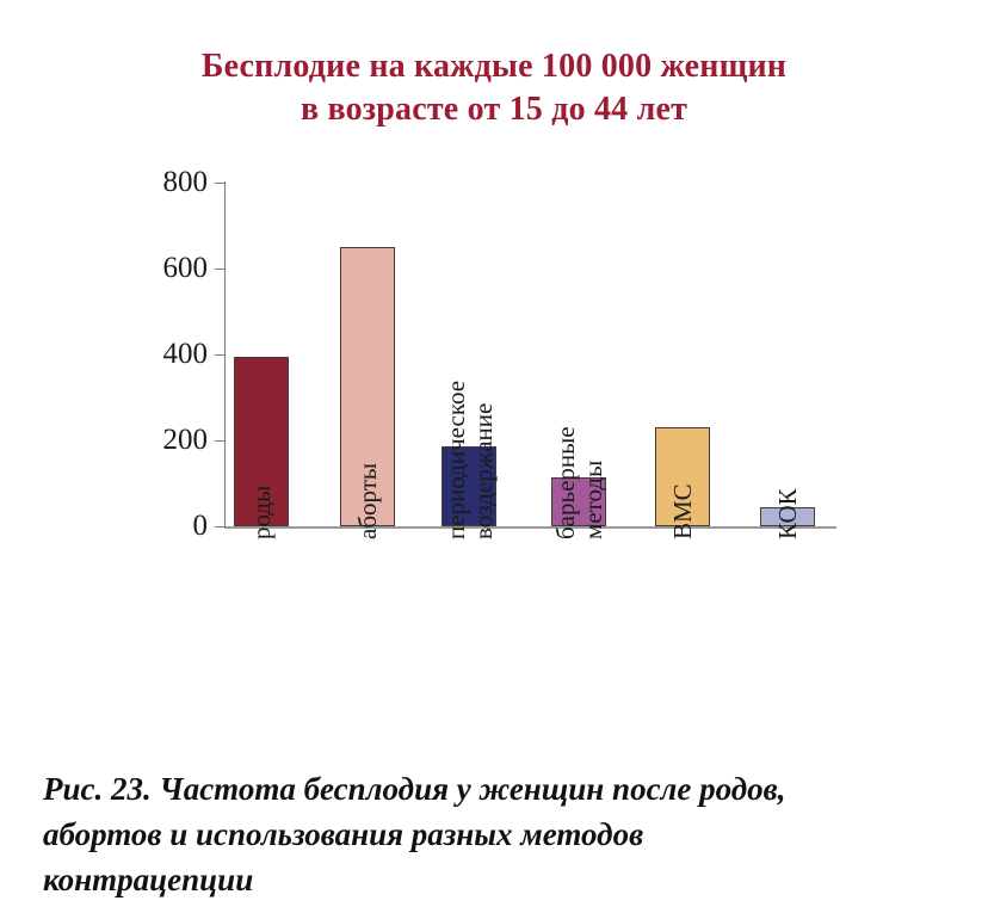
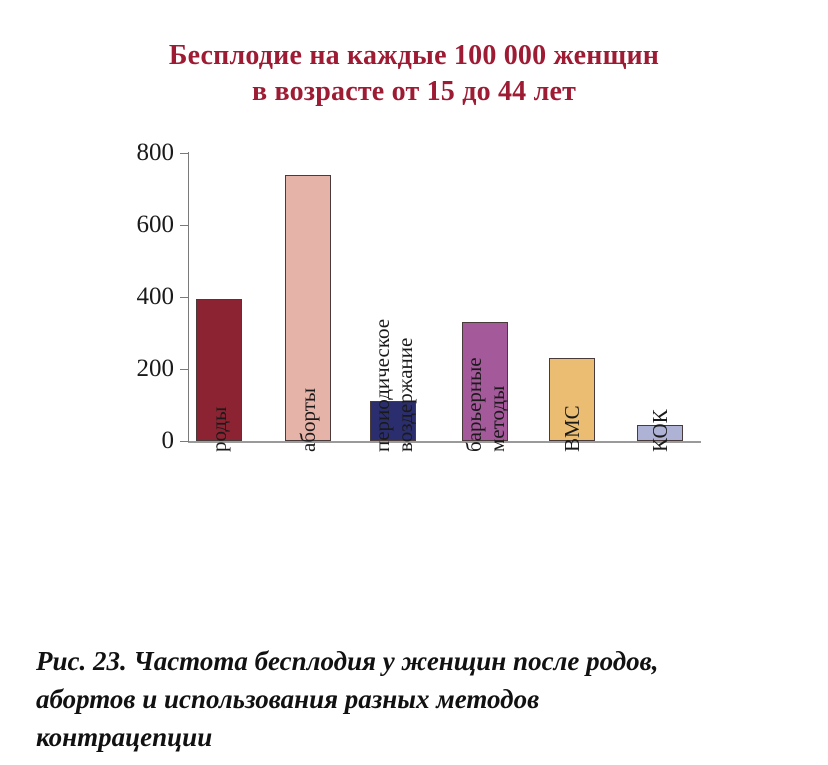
аборты: 650 -> 740
периодическое воздержание: 180 -> 110
барьерные методы: 120 -> 330
